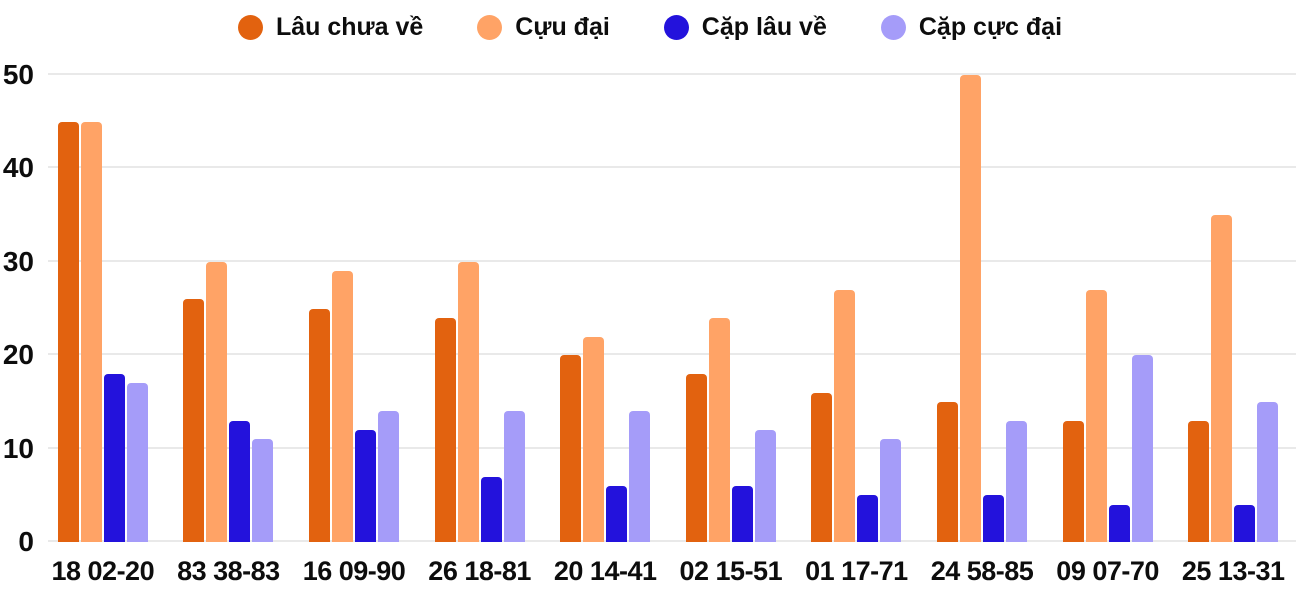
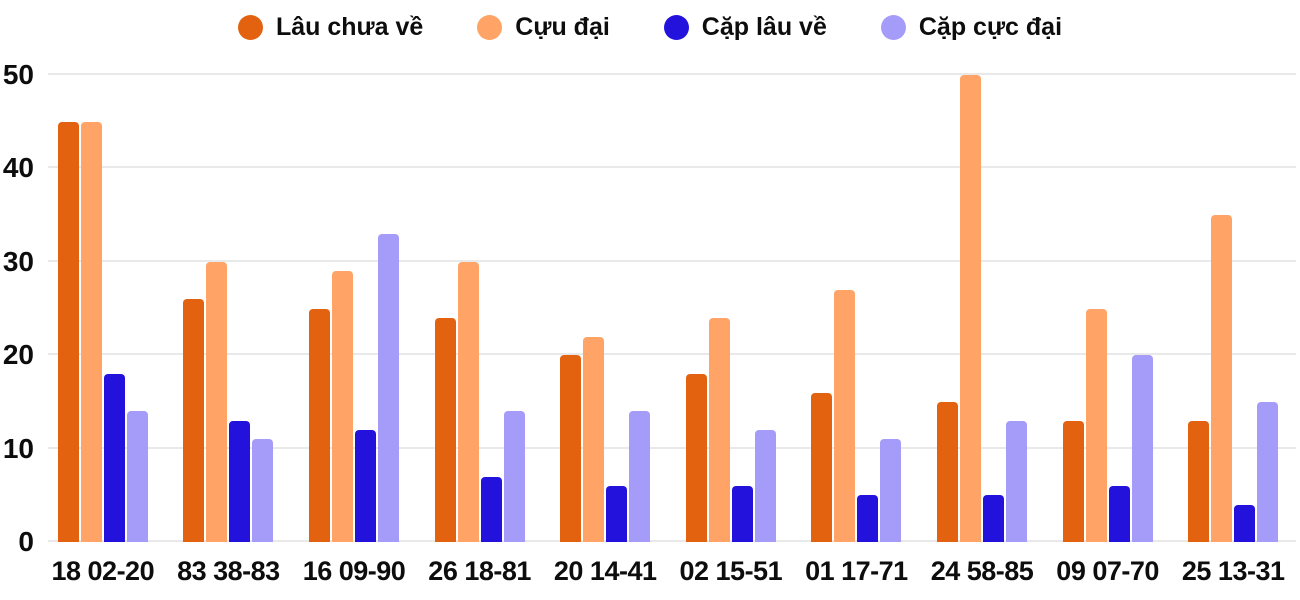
Cặp cực đại/18 02-20: 17 -> 14
Cặp cực đại/16 09-90: 14 -> 33
Cựu đại/09 07-70: 27 -> 25
Cặp lâu về/09 07-70: 4 -> 6
